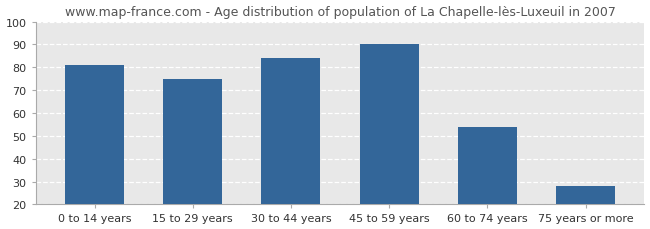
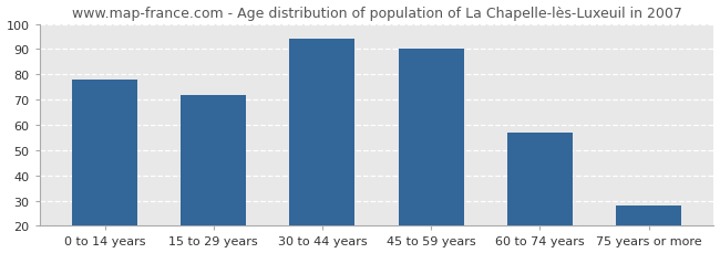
0 to 14 years: 81 -> 78
15 to 29 years: 75 -> 72
30 to 44 years: 84 -> 94
60 to 74 years: 54 -> 57
